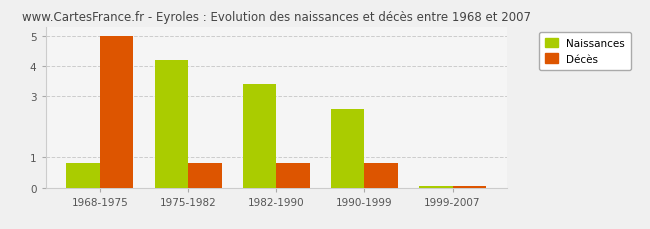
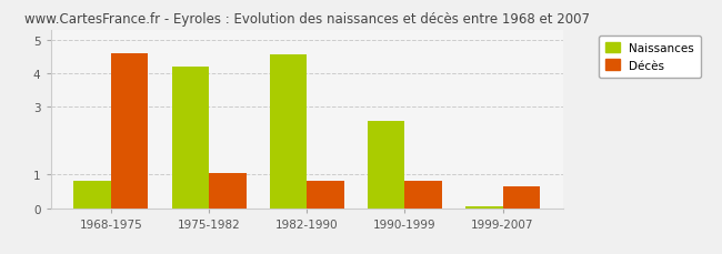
Décès/1968-1975: 5.00 -> 4.60
Décès/1975-1982: 0.82 -> 1.05
Naissances/1982-1990: 3.40 -> 4.55
Décès/1999-2007: 0.05 -> 0.65
